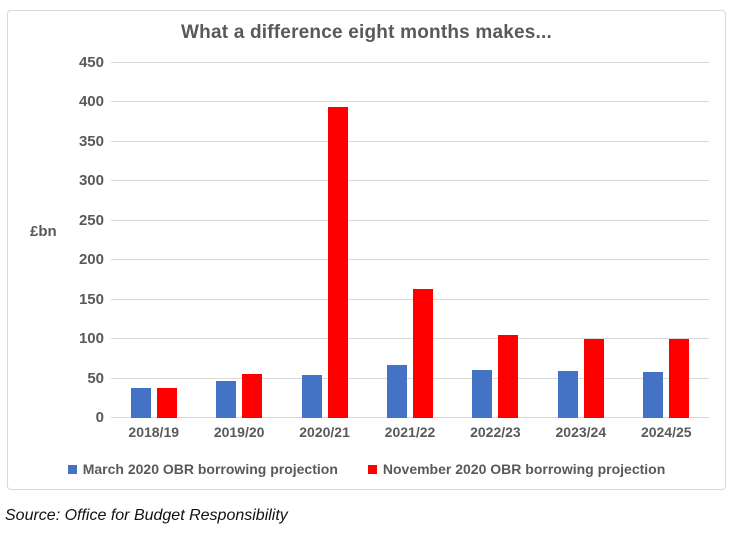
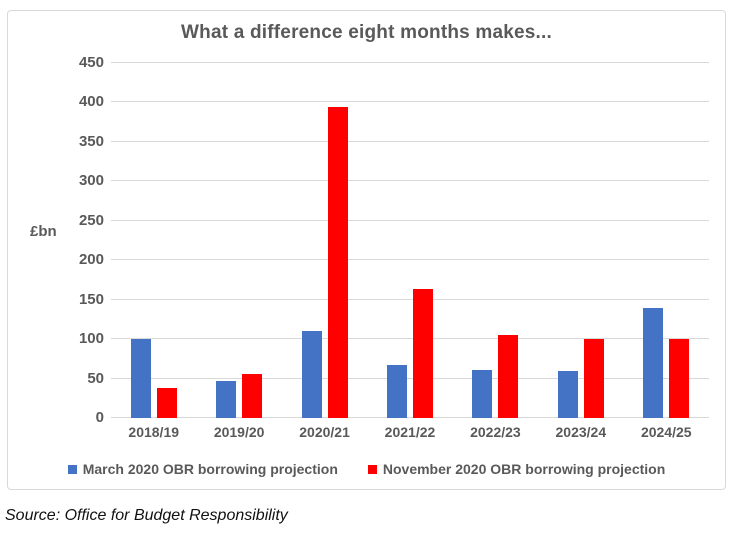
March 2020 OBR borrowing projection/2018/19: 40 -> 100
March 2020 OBR borrowing projection/2020/21: 60 -> 110
March 2020 OBR borrowing projection/2024/25: 60 -> 140
